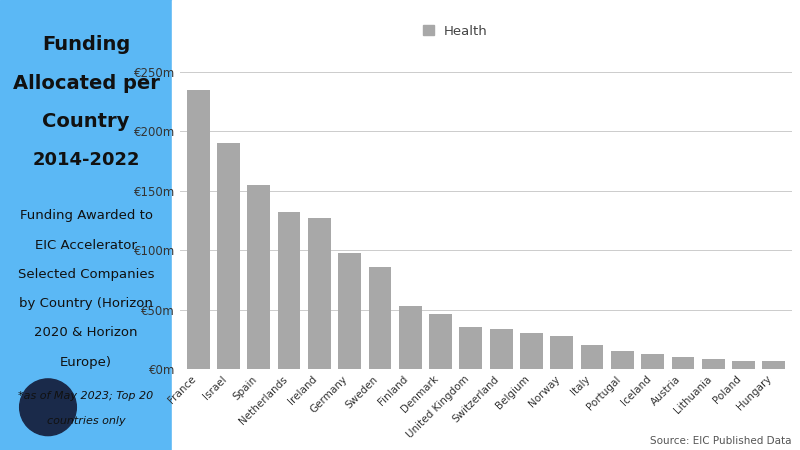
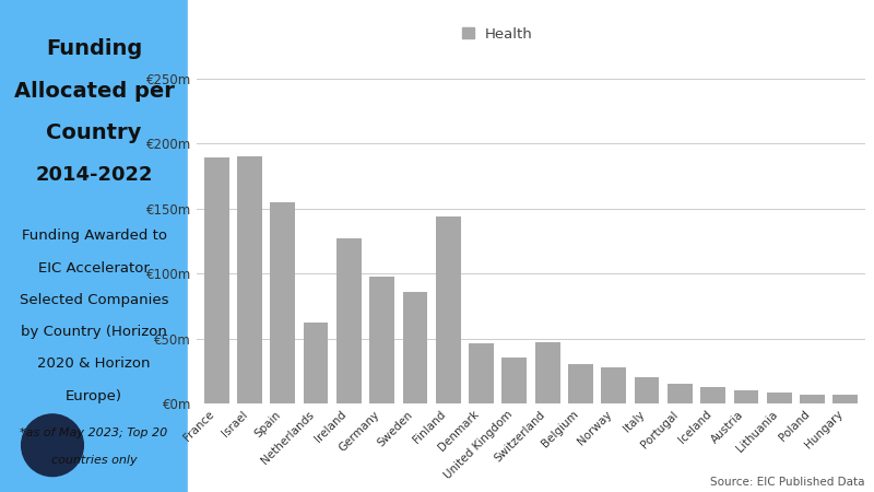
France: €235m -> €189m
Netherlands: €132m -> €62m
Finland: €53m -> €144m
Switzerland: €34m -> €47m
